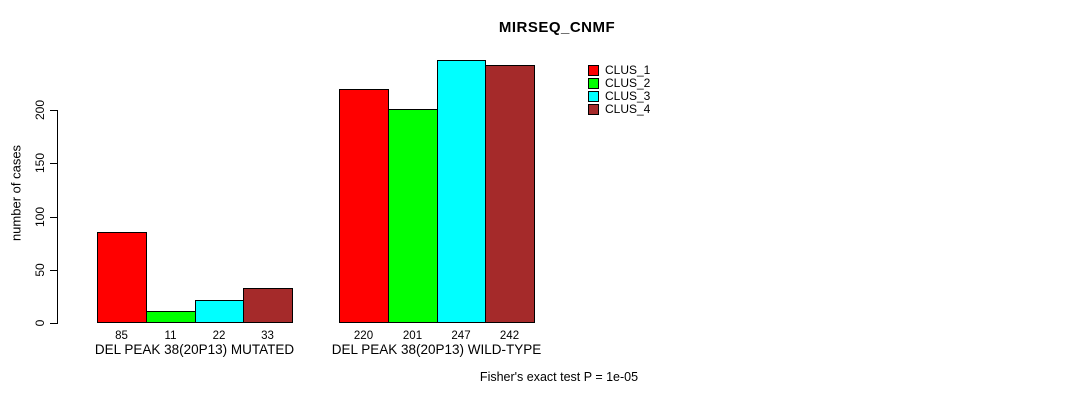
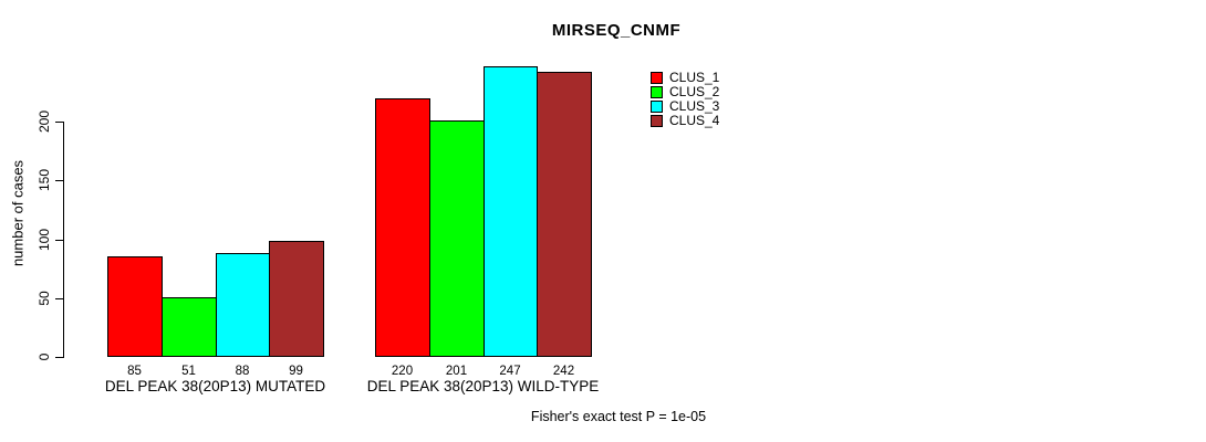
CLUS_2/DEL PEAK 38(20P13) MUTATED: 11 -> 51
CLUS_3/DEL PEAK 38(20P13) MUTATED: 22 -> 88
CLUS_4/DEL PEAK 38(20P13) MUTATED: 33 -> 99
